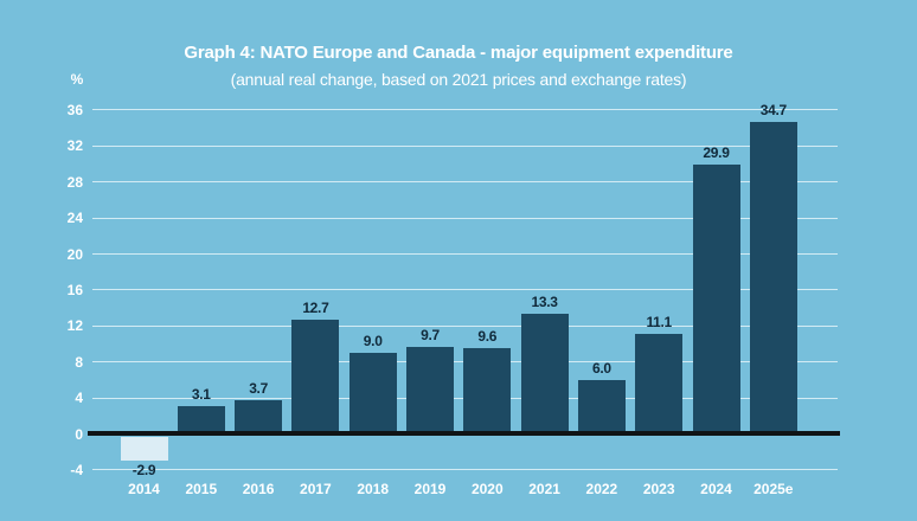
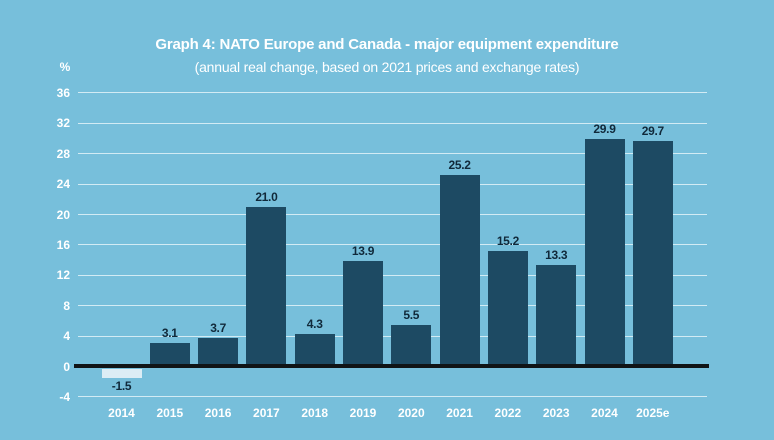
2014: -2.9 -> -1.5
2017: 12.7 -> 21.0
2018: 9.0 -> 4.3
2019: 9.7 -> 13.9
2020: 9.6 -> 5.5
2021: 13.3 -> 25.2
2022: 6.0 -> 15.2
2023: 11.1 -> 13.3
2025e: 34.7 -> 29.7
